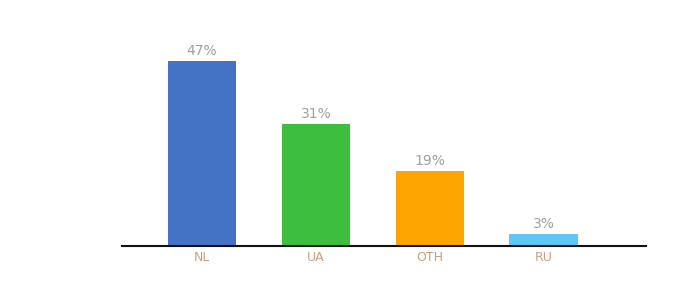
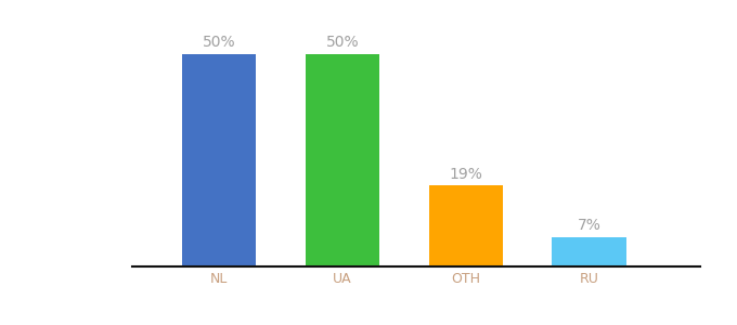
NL: 47% -> 50%
UA: 31% -> 50%
RU: 3% -> 7%
